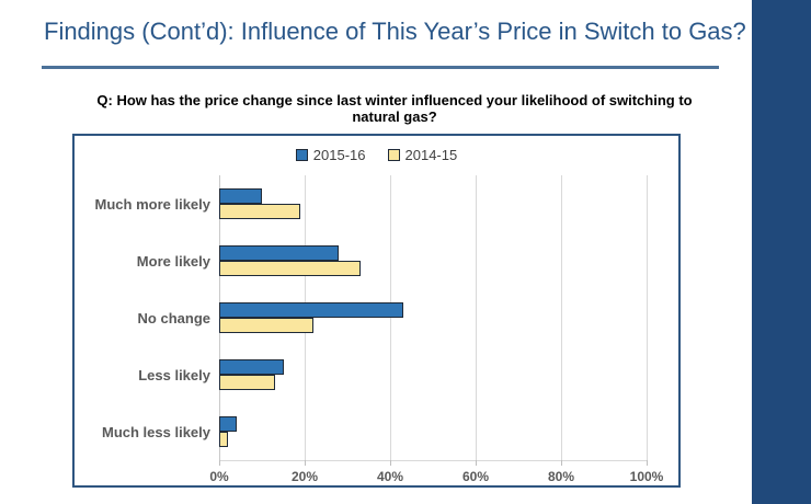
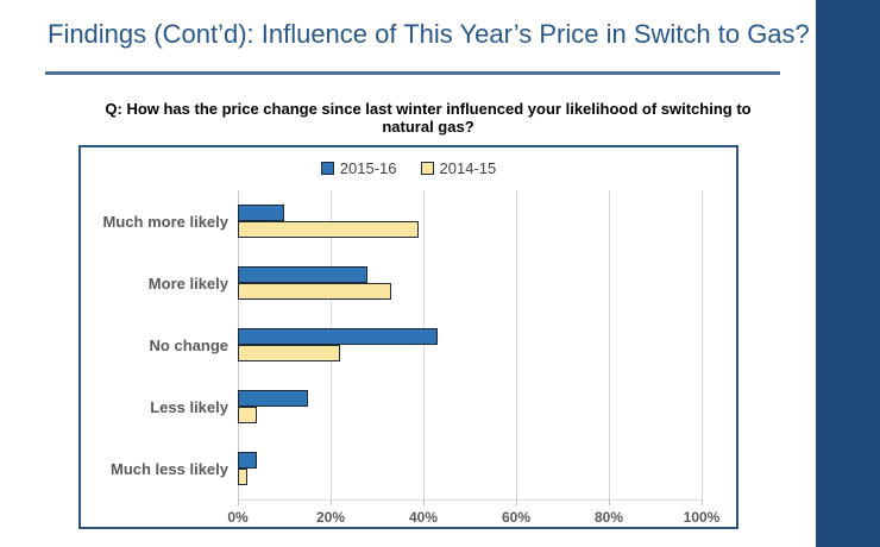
2014-15/Much more likely: 19% -> 39%
2014-15/Less likely: 13% -> 4%
